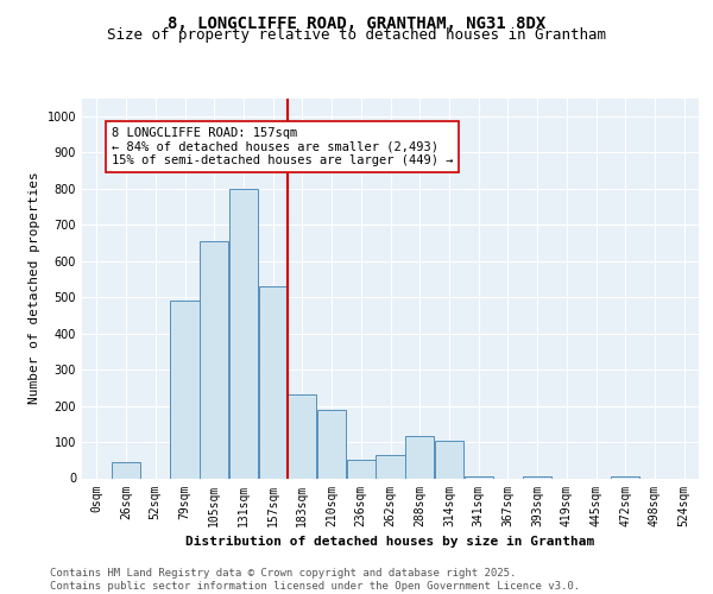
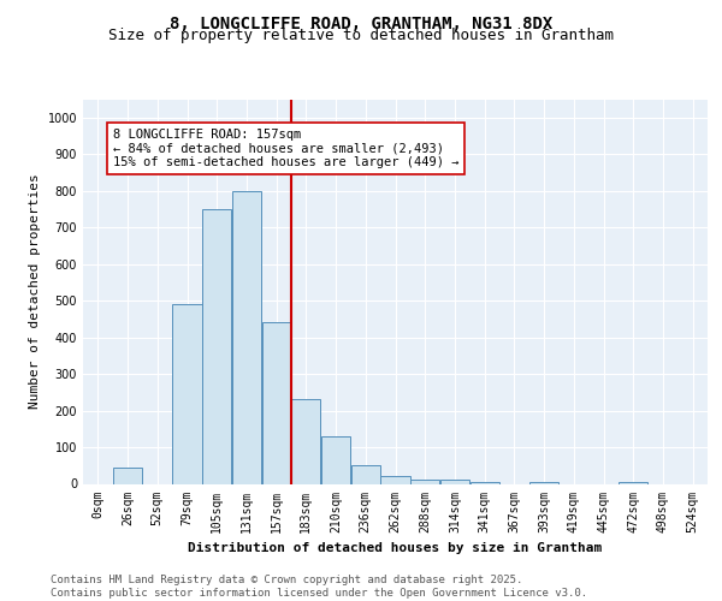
105sqm: 655 -> 750
157sqm: 530 -> 440
210sqm: 190 -> 130
262sqm: 65 -> 20
288sqm: 115 -> 10
314sqm: 105 -> 10
